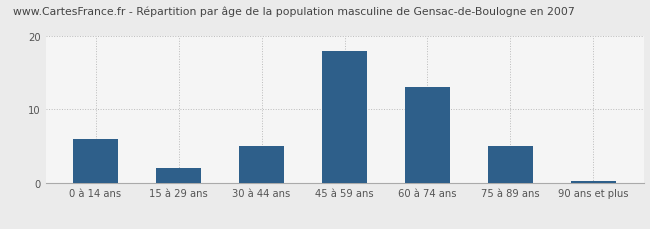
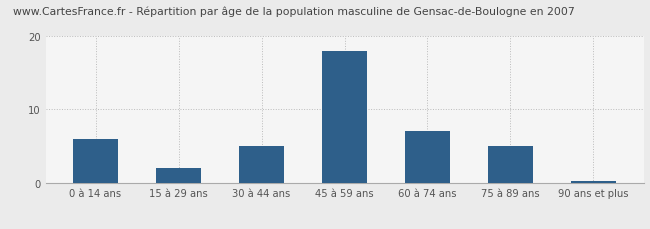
60 à 74 ans: 13.0 -> 7.0
